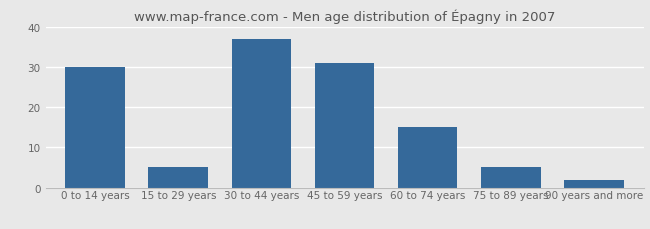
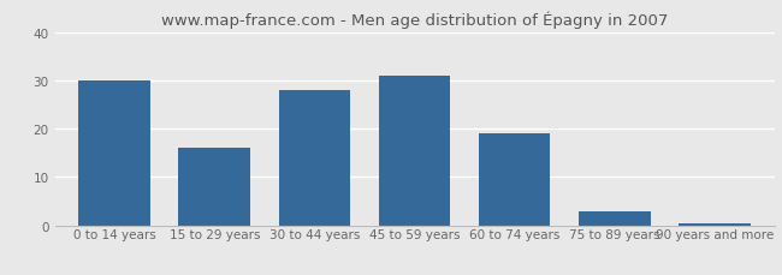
15 to 29 years: 5.0 -> 16.0
30 to 44 years: 37.0 -> 28.0
60 to 74 years: 15.0 -> 19.0
75 to 89 years: 5.0 -> 3.0
90 years and more: 2.0 -> 0.4
